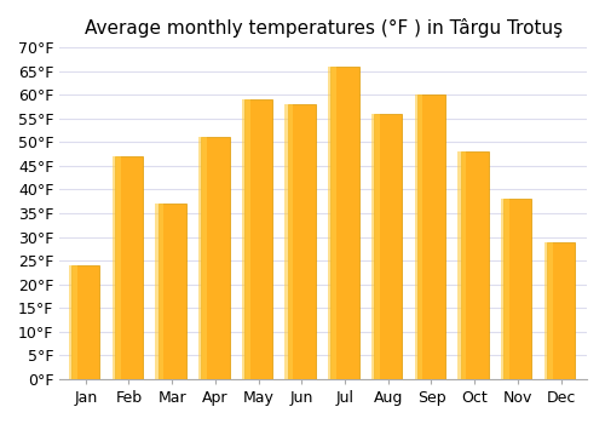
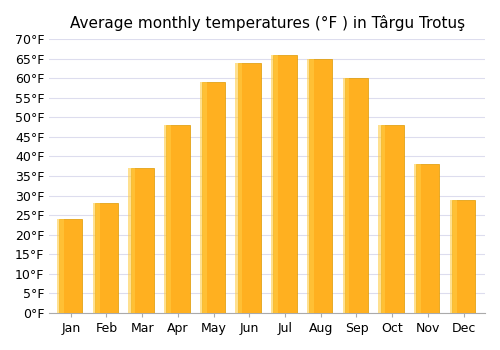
Feb: 47°F -> 28°F
Apr: 51°F -> 48°F
Jun: 58°F -> 64°F
Aug: 56°F -> 65°F
